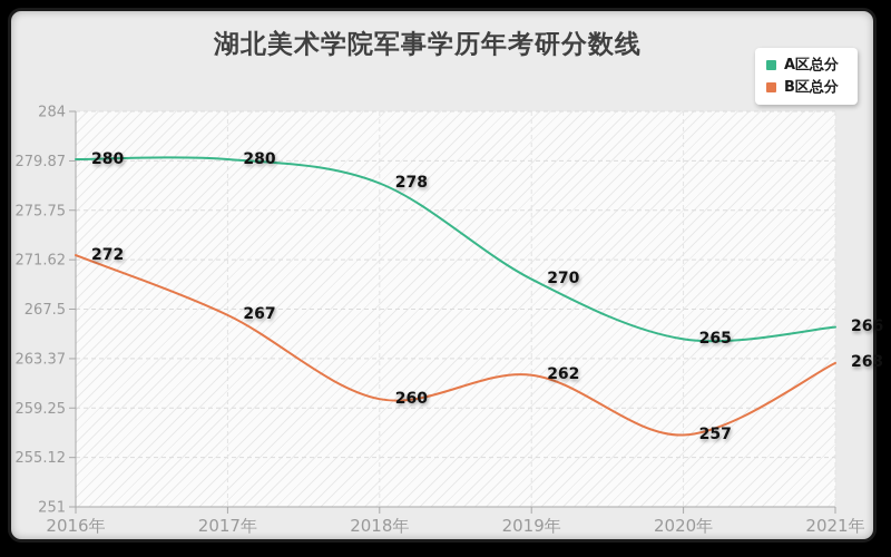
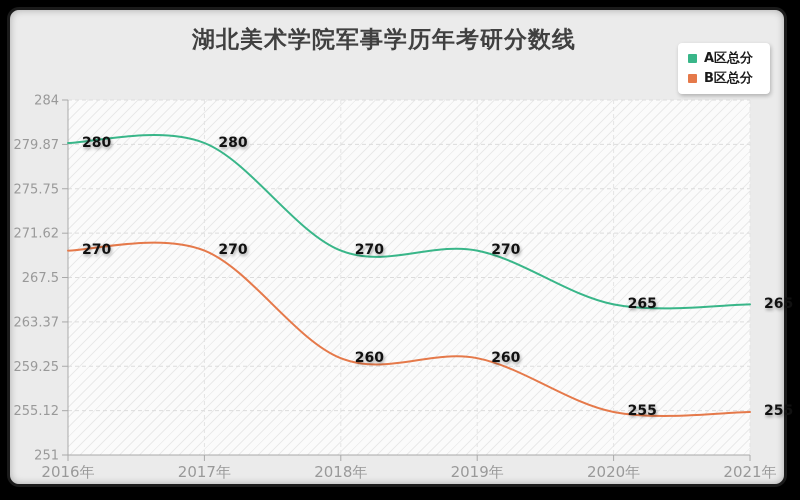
B区总分/2016年: 272 -> 270
B区总分/2017年: 267 -> 270
A区总分/2018年: 278 -> 270
B区总分/2019年: 262 -> 260
B区总分/2020年: 257 -> 255
A区总分/2021年: 266 -> 265
B区总分/2021年: 263 -> 255
